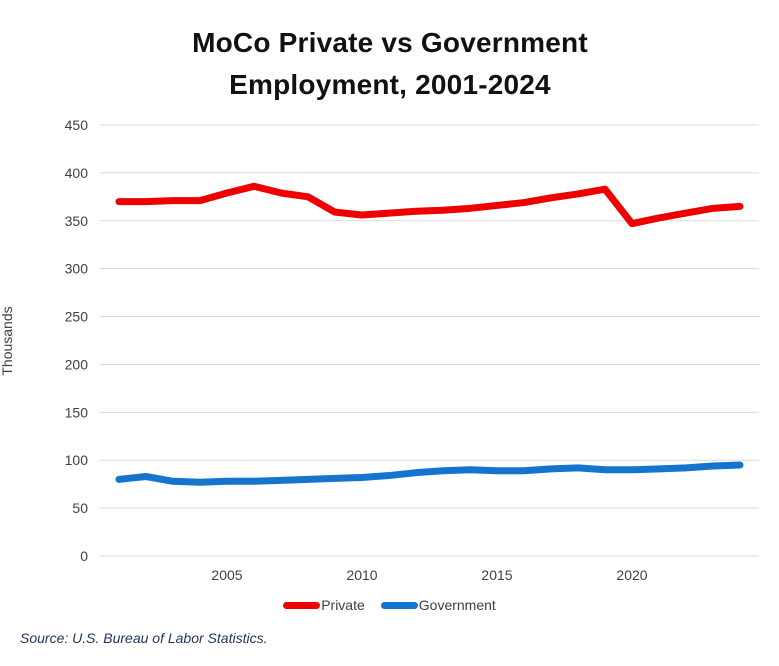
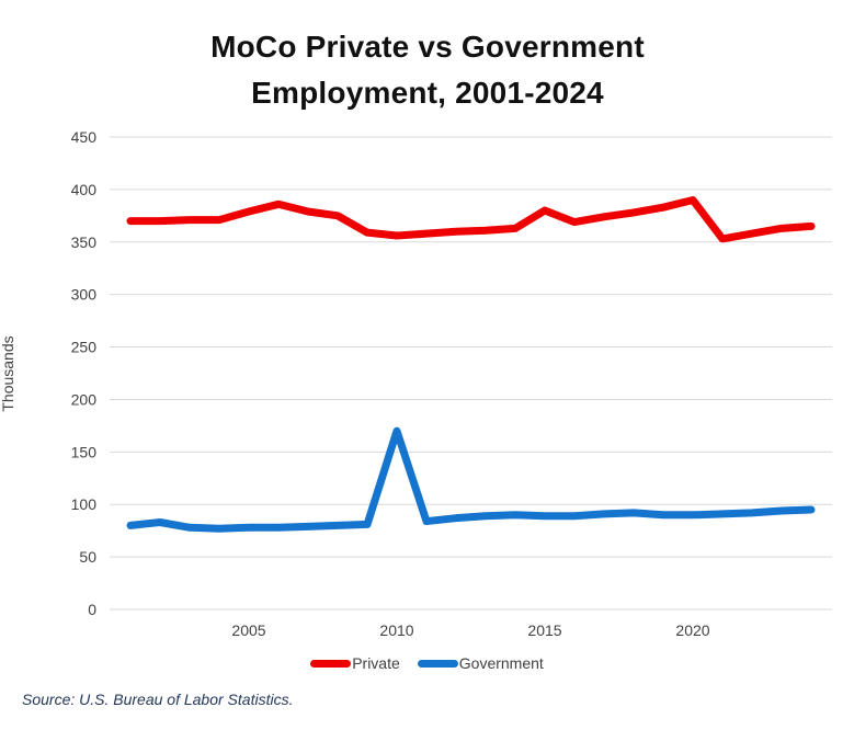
Government/2010: 80 -> 170
Private/2015: 370 -> 380
Private/2020: 350 -> 390
